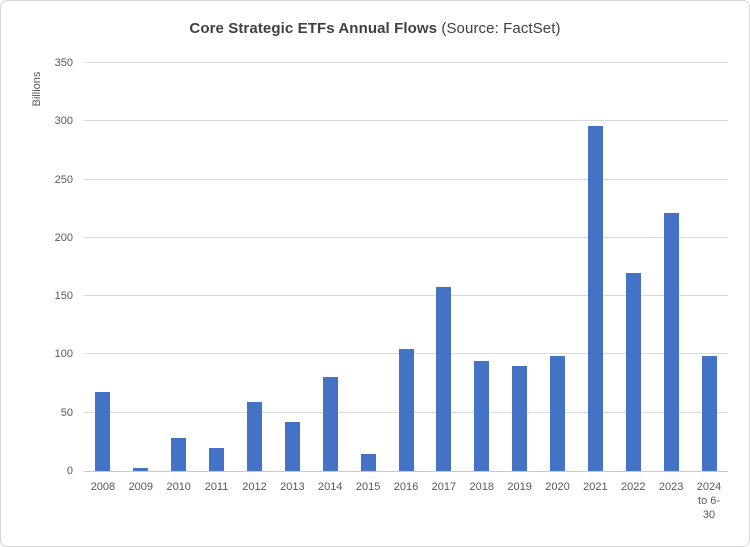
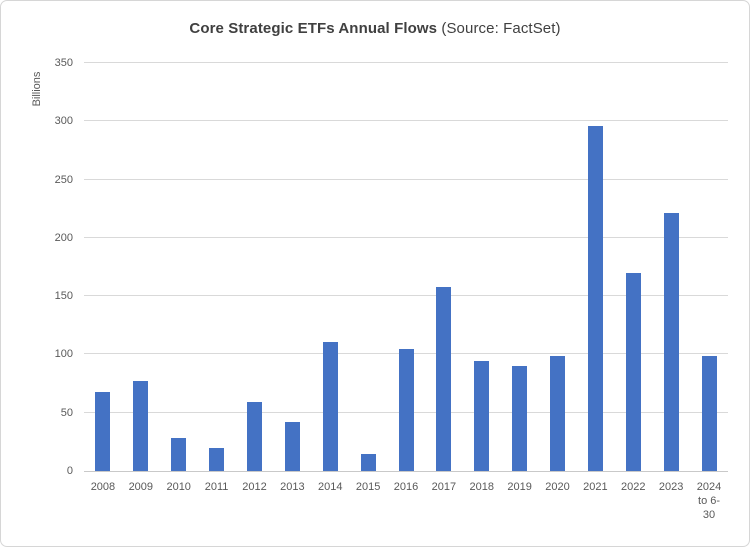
2009: 3 -> 77
2014: 81 -> 111
